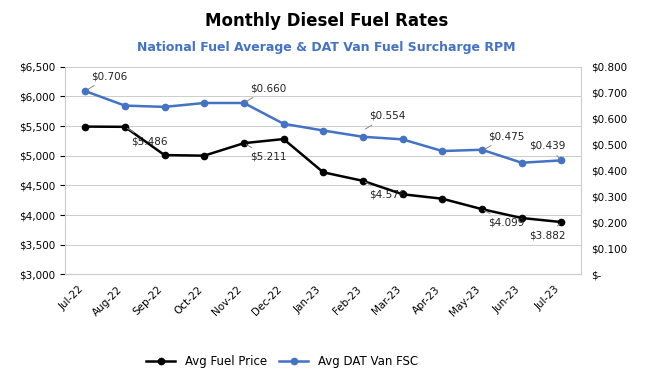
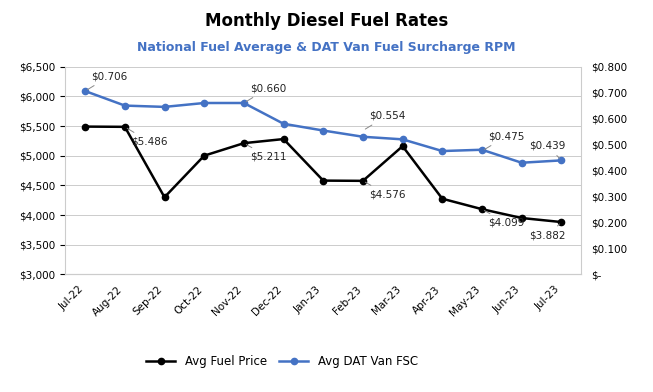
Avg Fuel Price/Sep-22: $5,01 -> $4,30
Avg Fuel Price/Jan-23: $4,72 -> $4,58
Avg Fuel Price/Mar-23: $4,35 -> $5,16
